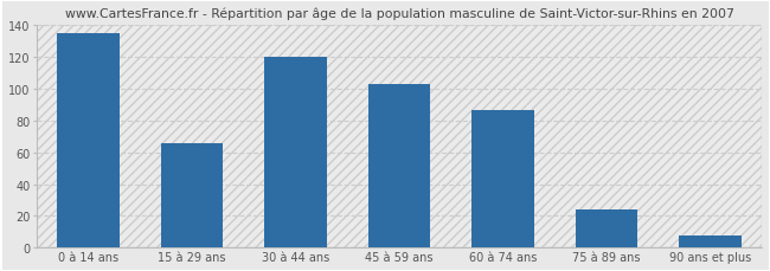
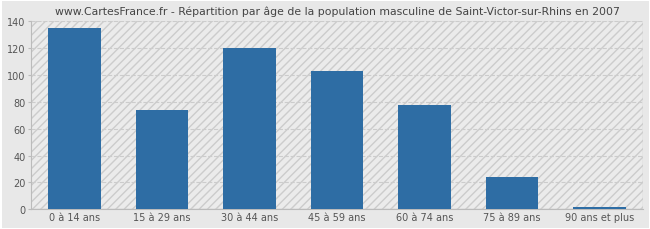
15 à 29 ans: 66 -> 74
60 à 74 ans: 87 -> 78
90 ans et plus: 8 -> 2
